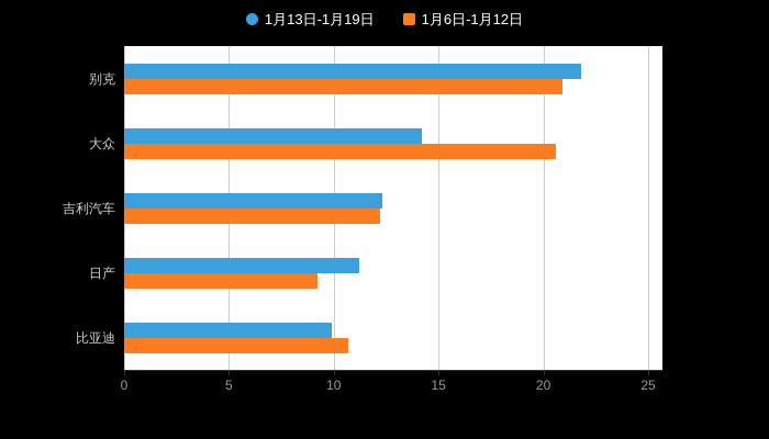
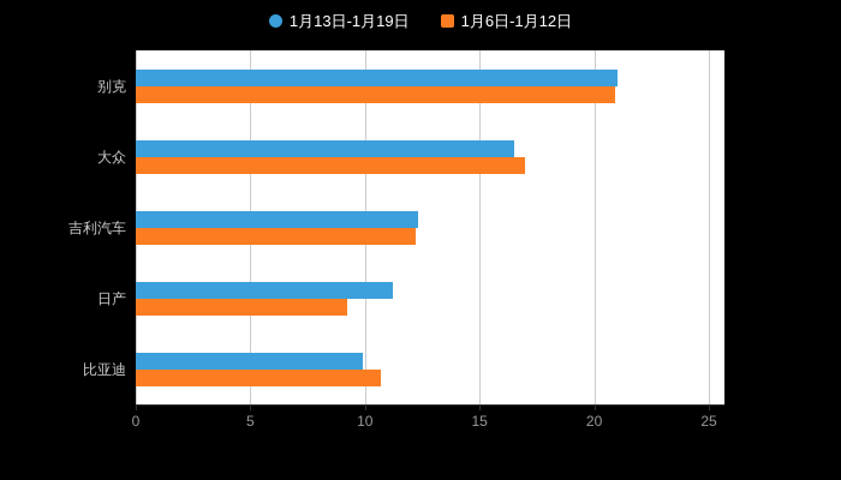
1月13日-1月19日/别克: 21.8 -> 21.0
1月13日-1月19日/大众: 14.2 -> 16.5
1月6日-1月12日/大众: 20.6 -> 17.0
